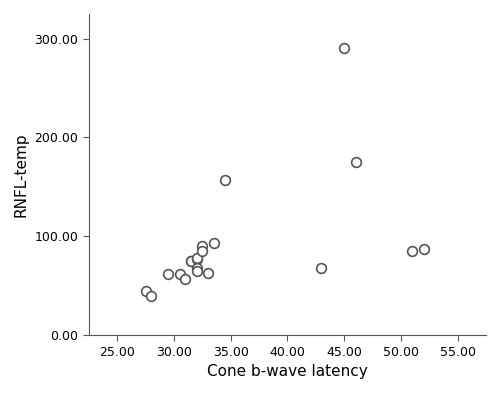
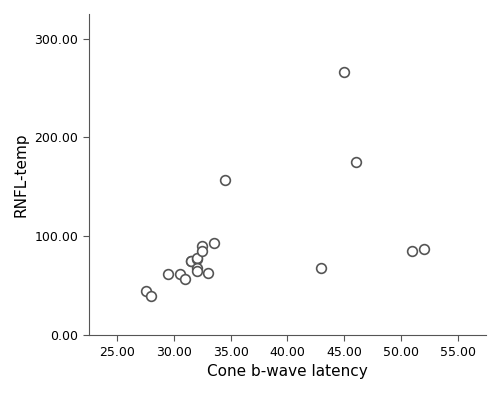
45.00: 290 -> 266
